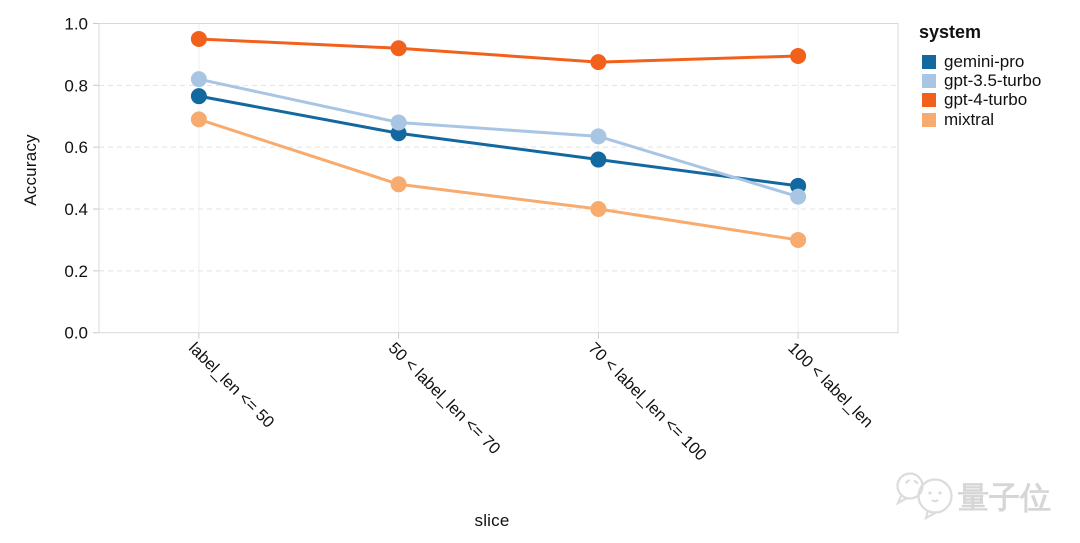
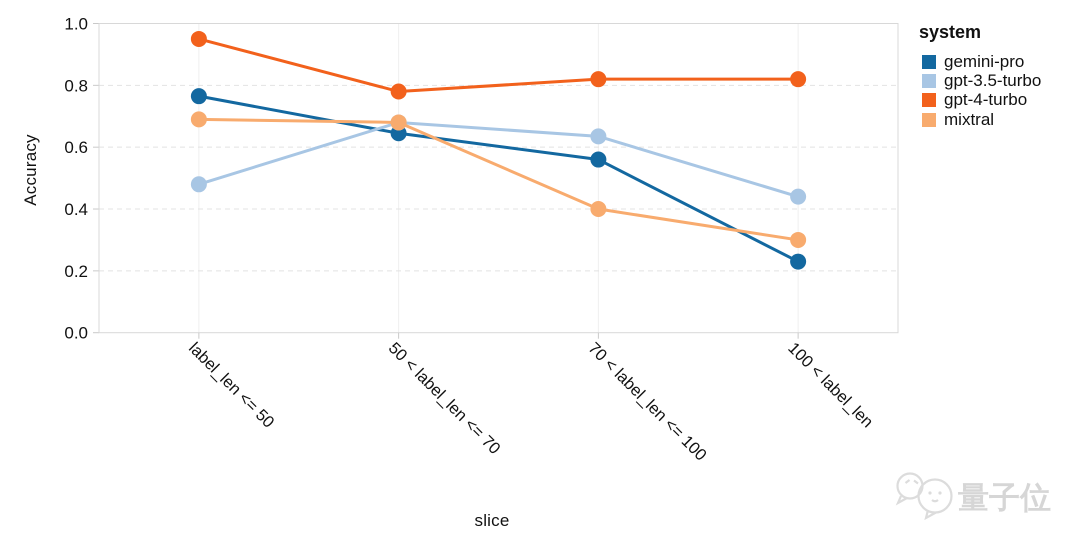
gpt-3.5-turbo/label_len <= 50: 0.82 -> 0.48
gpt-4-turbo/50 < label_len <= 70: 0.92 -> 0.78
mixtral/50 < label_len <= 70: 0.48 -> 0.68
gpt-4-turbo/70 < label_len <= 100: 0.88 -> 0.82
gemini-pro/100 < label_len: 0.47 -> 0.23
gpt-4-turbo/100 < label_len: 0.90 -> 0.82
